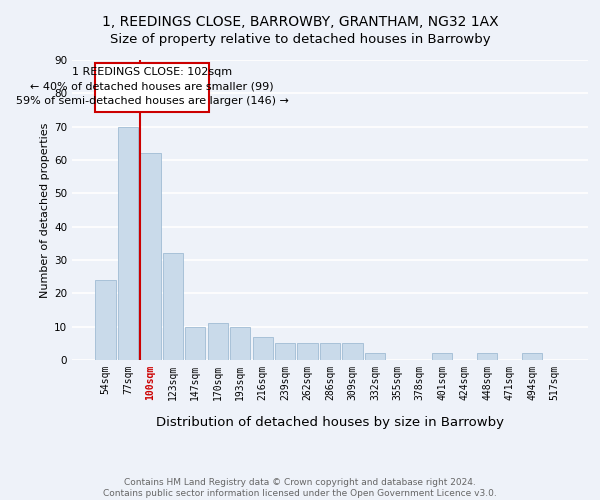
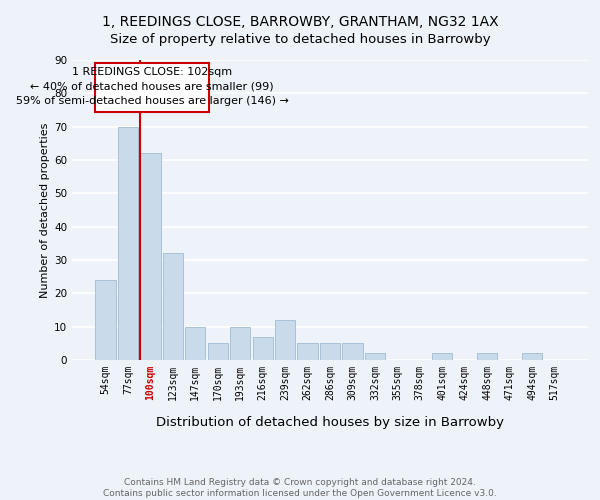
170sqm: 11 -> 5
239sqm: 5 -> 12
